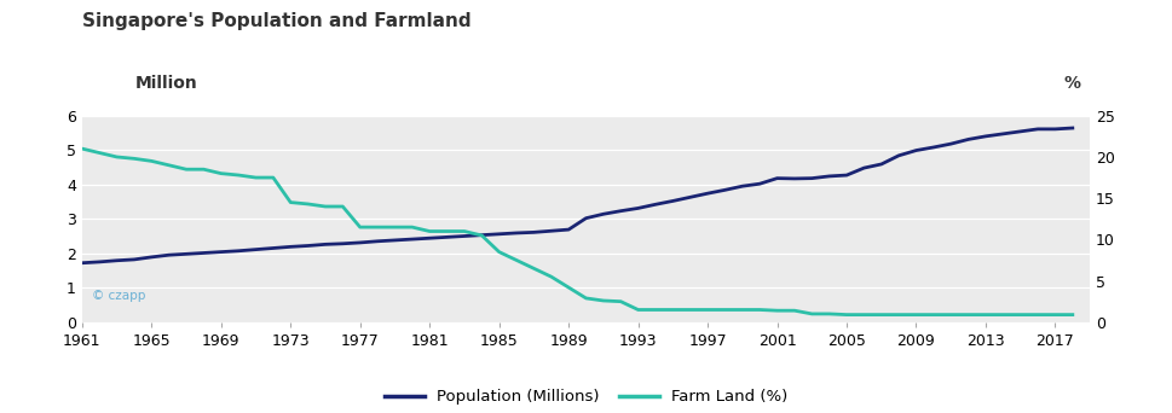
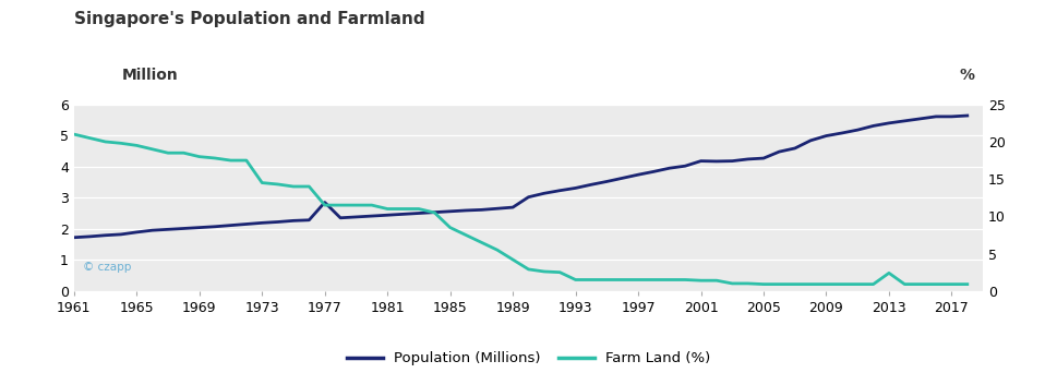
Population (Millions)/1977: 2.31 -> 2.85
Farm Land (%)/2013: 0.9 -> 2.4
